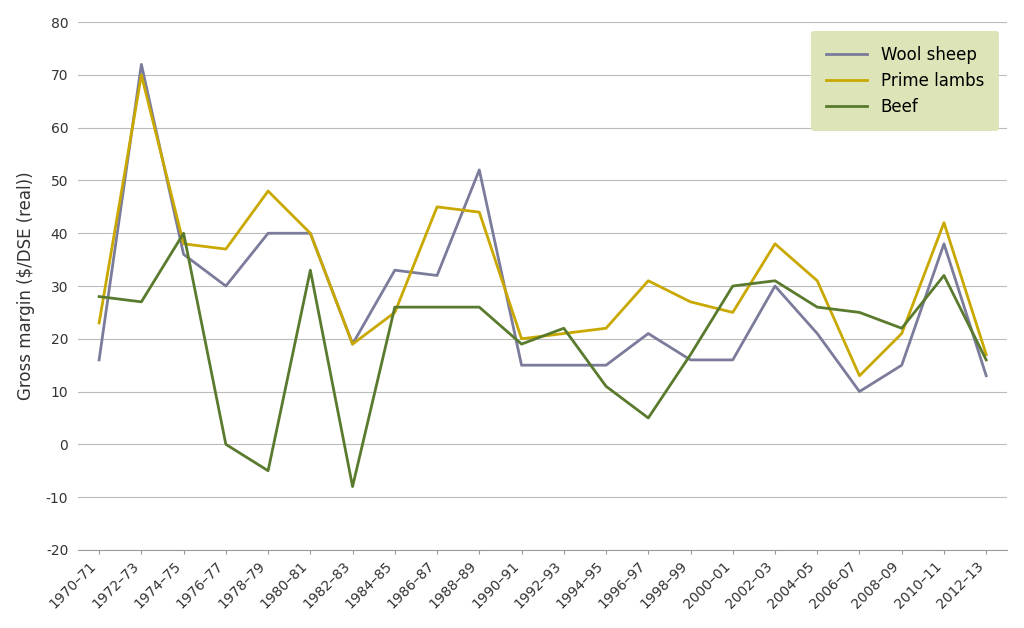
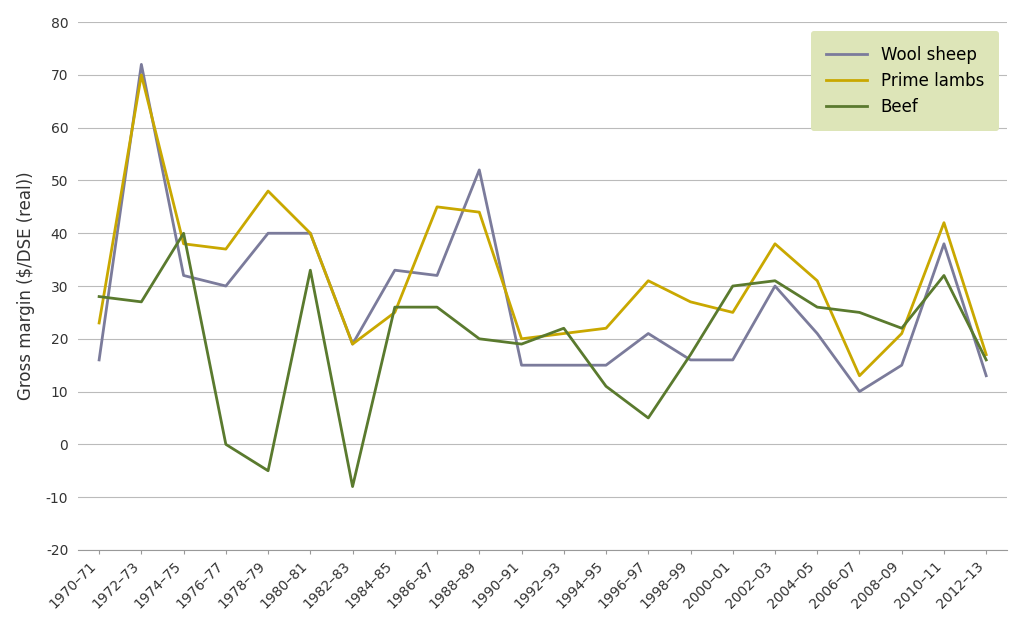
Wool sheep/1974–75: 36 -> 32
Beef/1988–89: 26 -> 20
